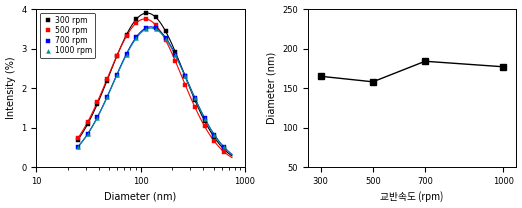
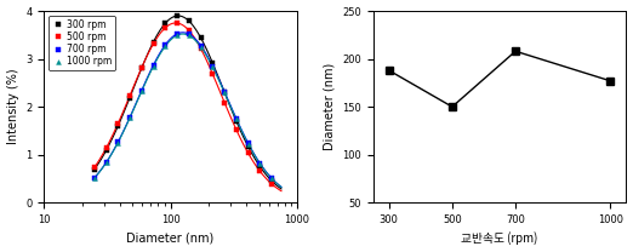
300: 165 -> 188
500: 158 -> 150
700: 184 -> 208
